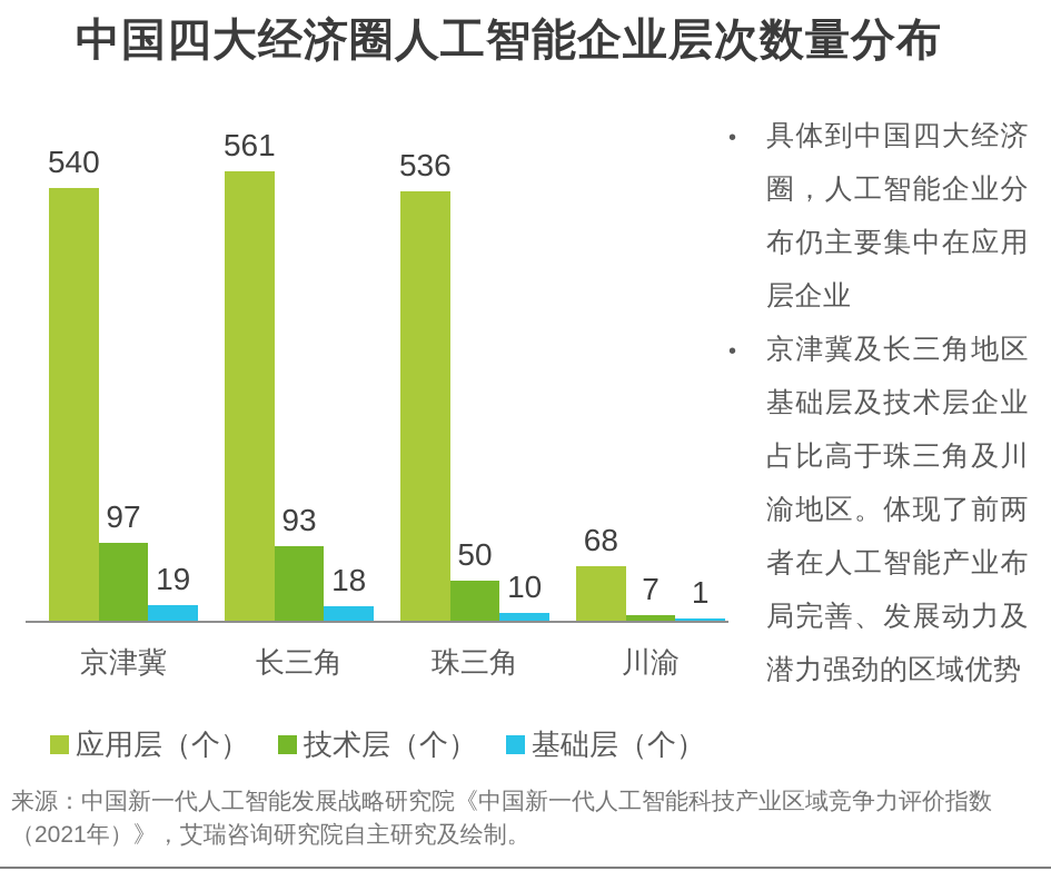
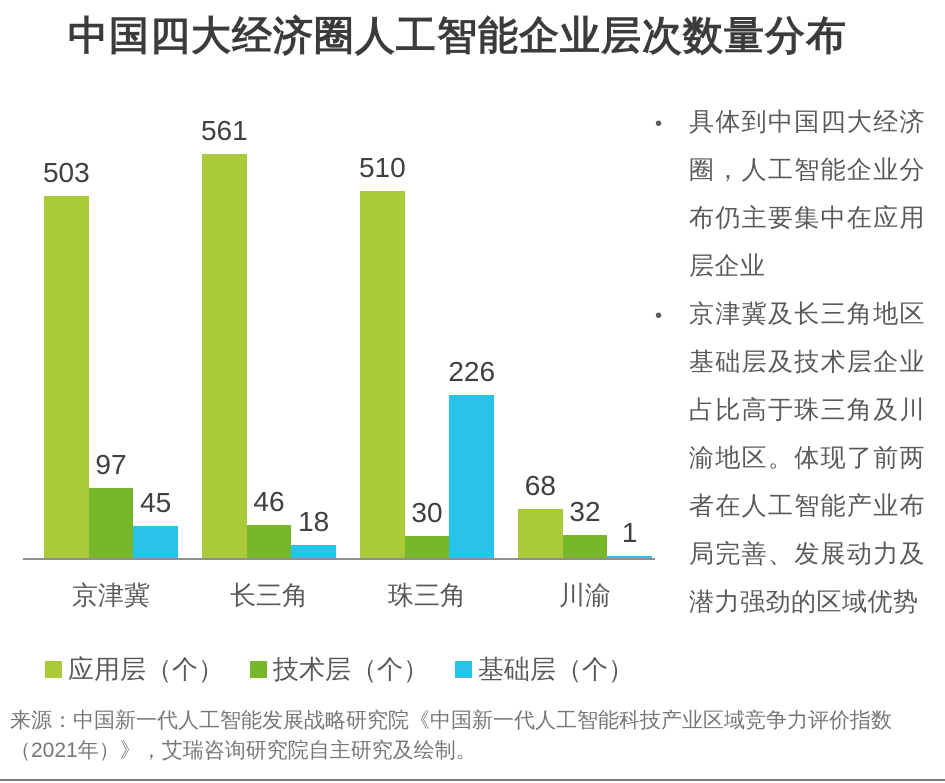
应用层（个）/京津冀: 540 -> 503
基础层（个）/京津冀: 19 -> 45
技术层（个）/长三角: 93 -> 46
应用层（个）/珠三角: 536 -> 510
技术层（个）/珠三角: 50 -> 30
基础层（个）/珠三角: 10 -> 226
技术层（个）/川渝: 7 -> 32
